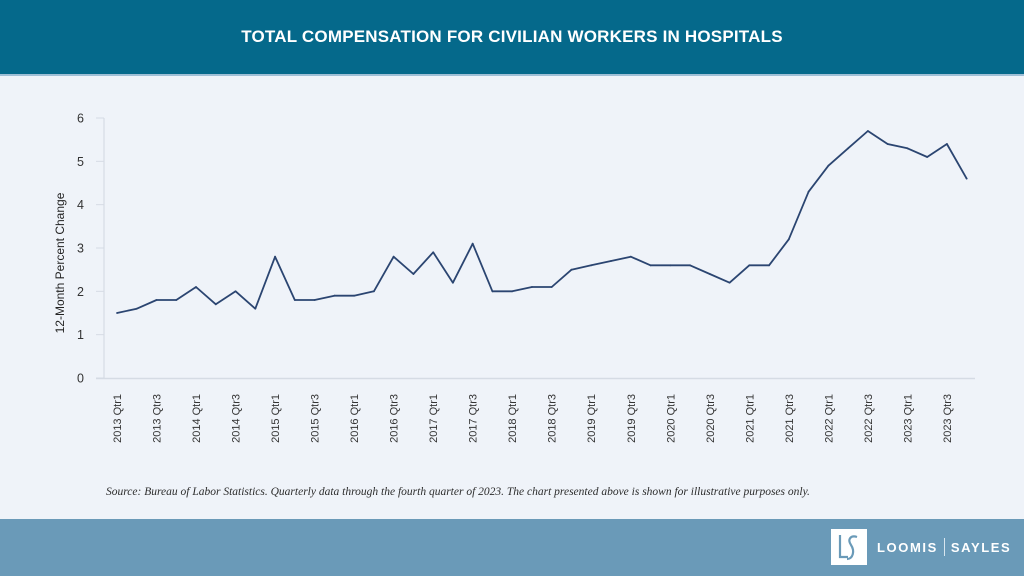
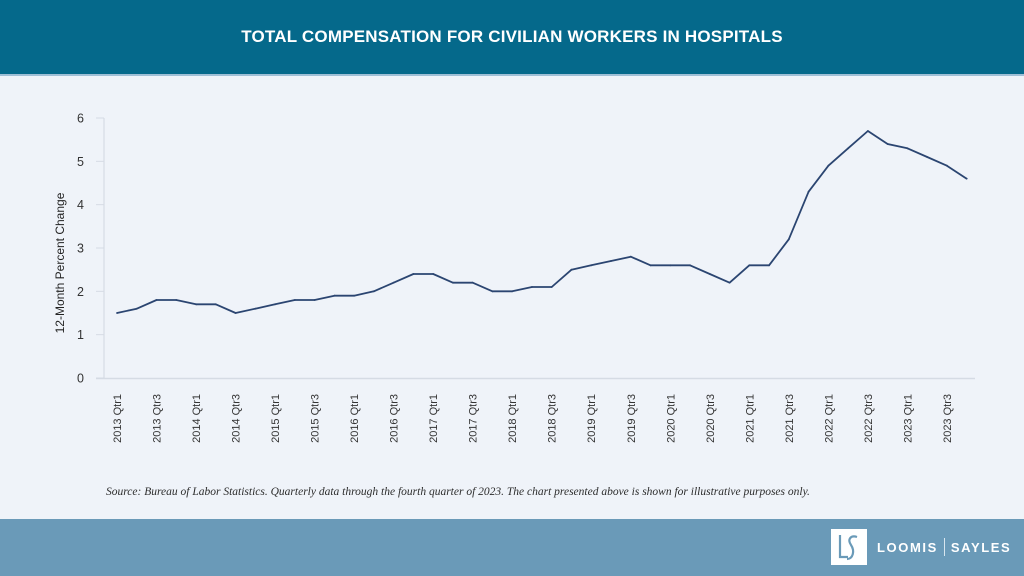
2014 Qtr1: 2.1 -> 1.7
2014 Qtr3: 2.0 -> 1.5
2015 Qtr1: 2.8 -> 1.7
2016 Qtr3: 2.8 -> 2.2
2017 Qtr1: 2.9 -> 2.4
2017 Qtr3: 3.1 -> 2.2
2023 Qtr3: 5.4 -> 4.9
